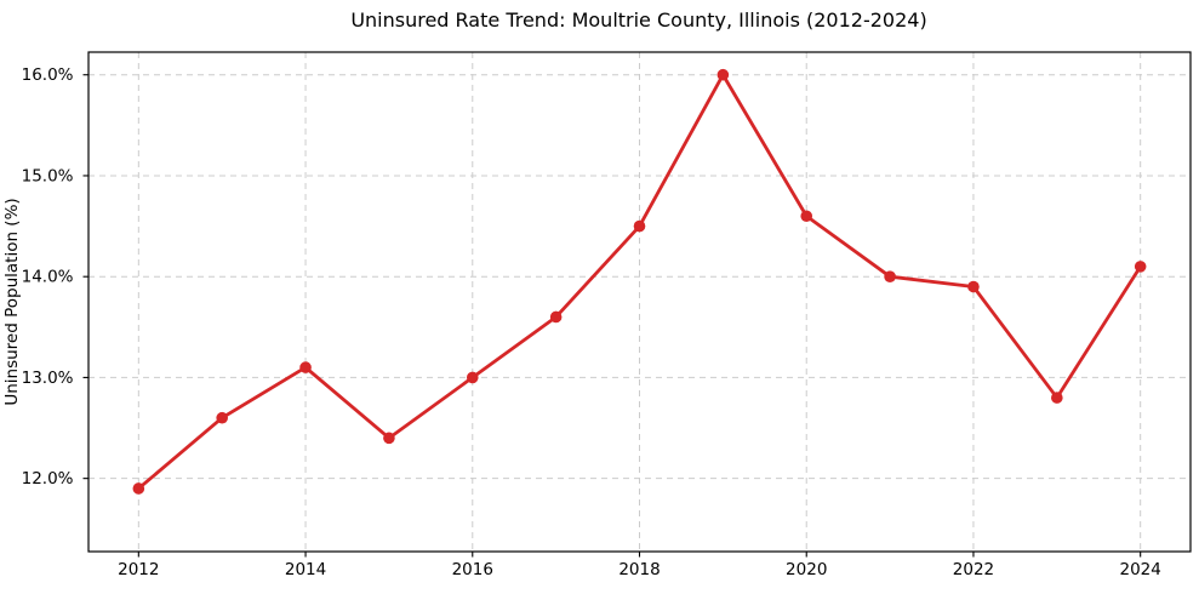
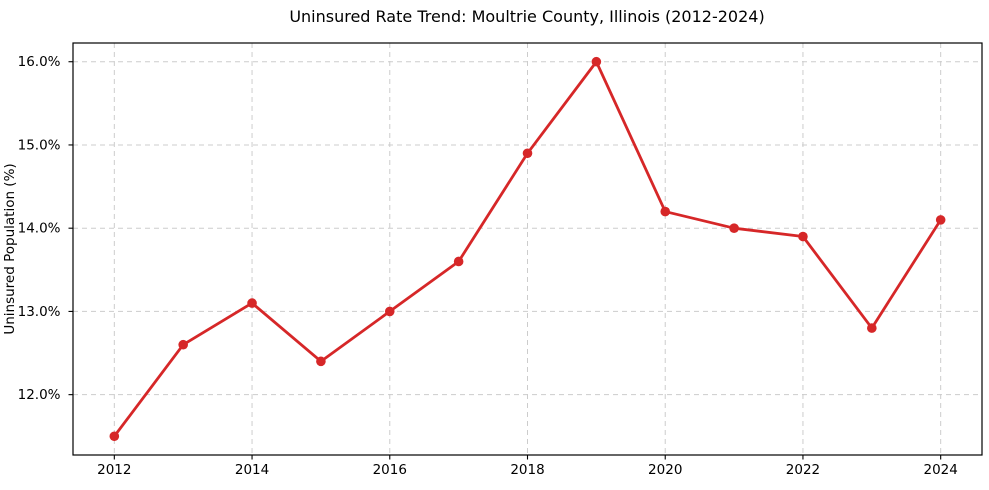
2012: 11.9% -> 11.5%
2018: 14.5% -> 14.9%
2020: 14.6% -> 14.2%
